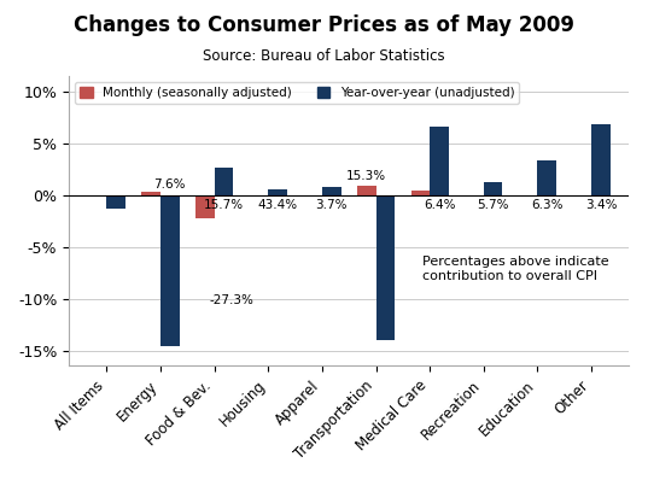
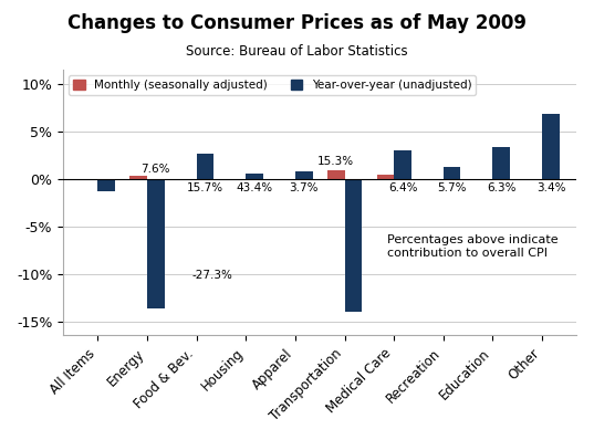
Year-over-year (unadjusted)/Energy: -14.6% -> -13.6%
Monthly (seasonally adjusted)/Food & Bev.: -2.2% -> -0.1%
Year-over-year (unadjusted)/Medical Care: 6.6% -> 3.0%
